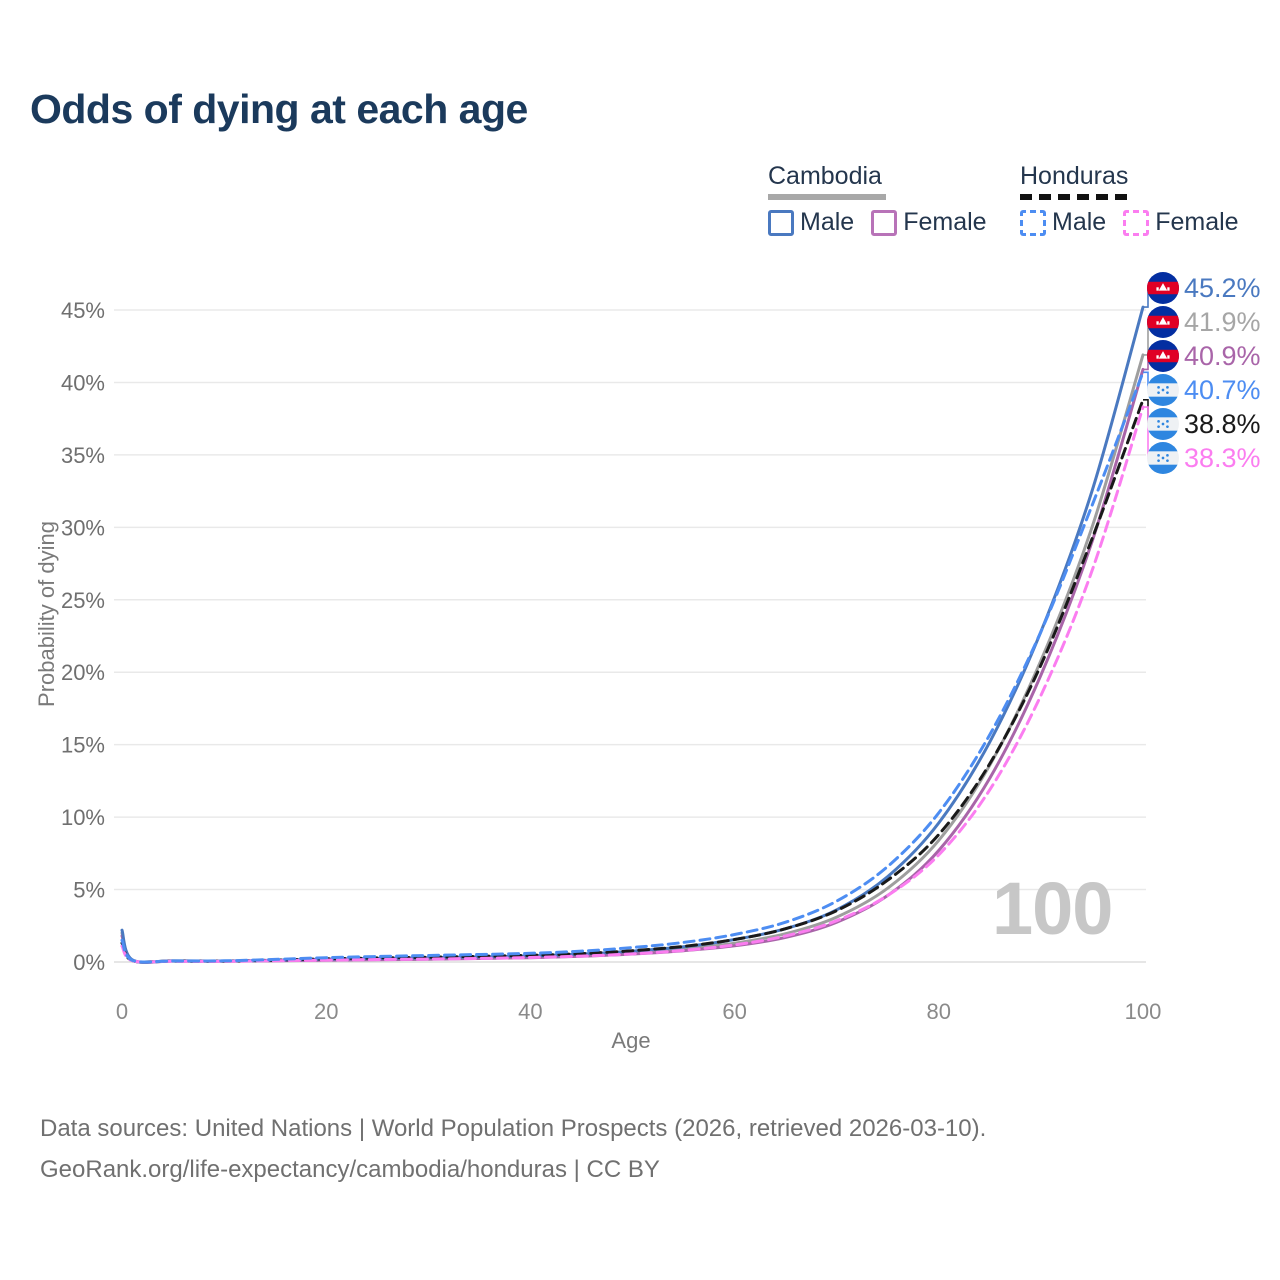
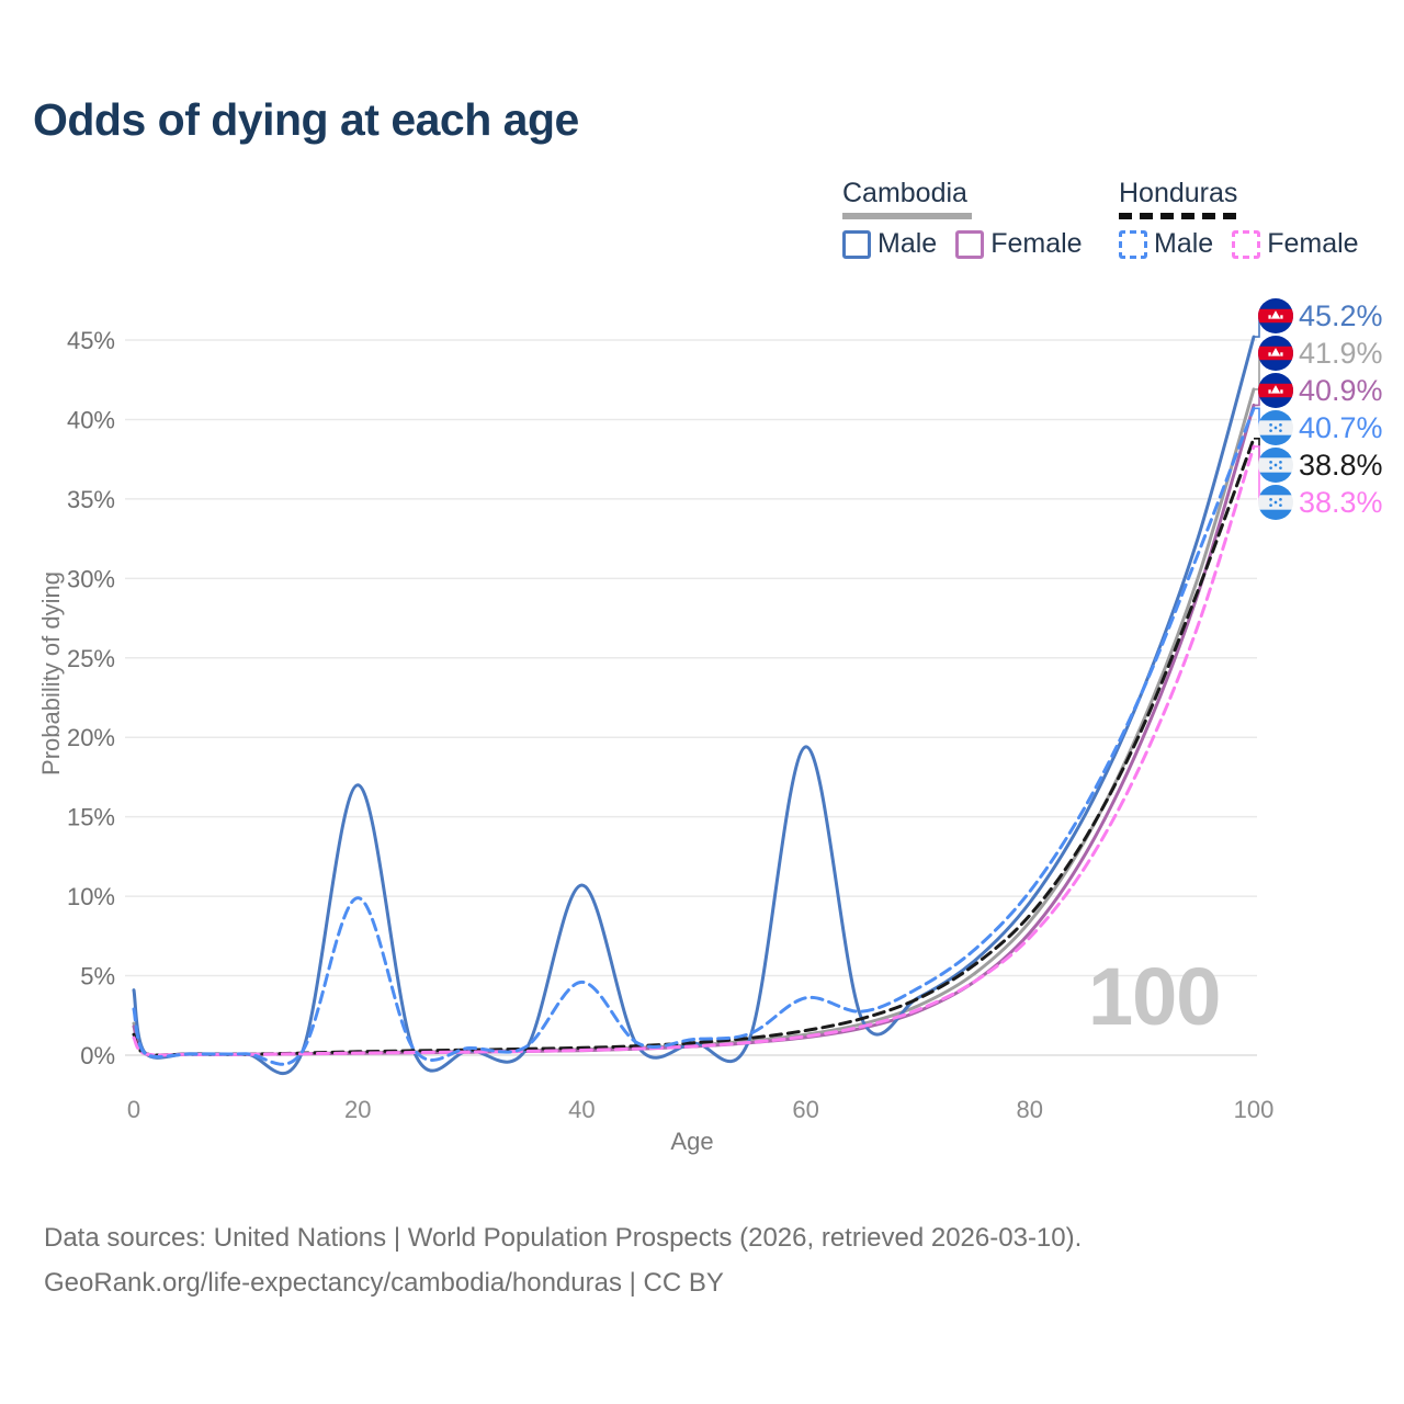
Cambodia Male/0: 2.2% -> 4.1%
Honduras Male/0: 1.5% -> 2.9%
Cambodia Male/20: 0.2% -> 17.0%
Honduras Male/20: 0.3% -> 9.9%
Cambodia Male/40: 0.4% -> 10.7%
Honduras Male/40: 0.6% -> 4.6%
Cambodia Male/60: 1.6% -> 19.4%
Honduras Male/60: 1.9% -> 3.6%
